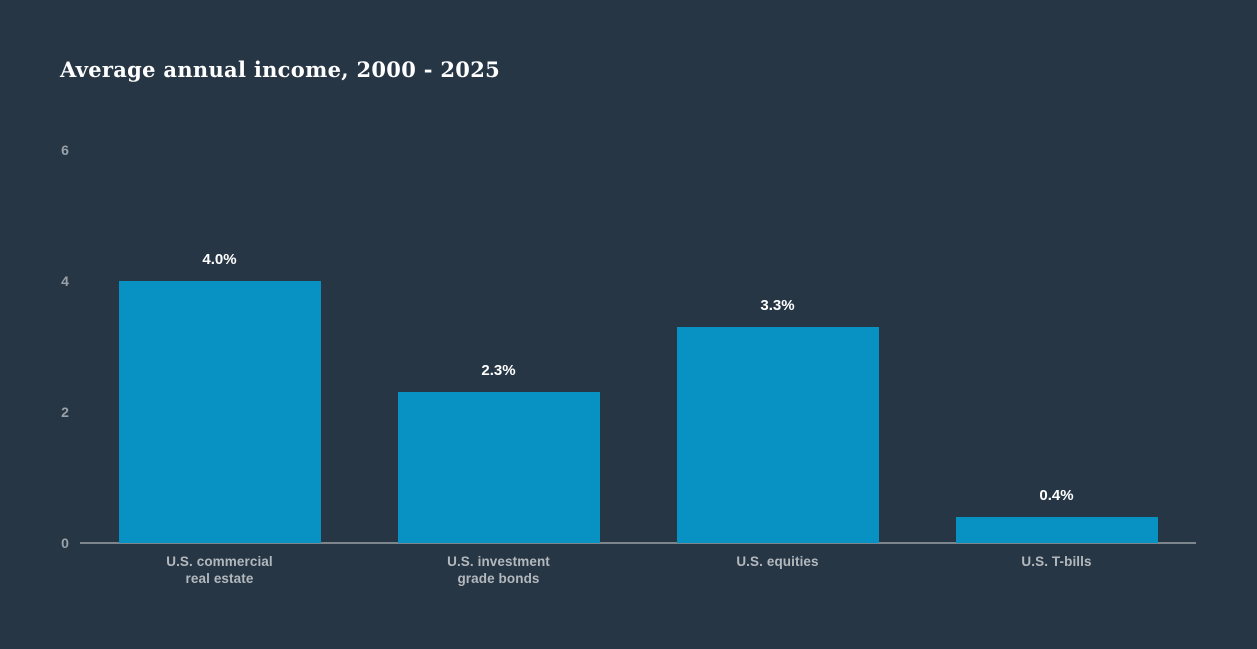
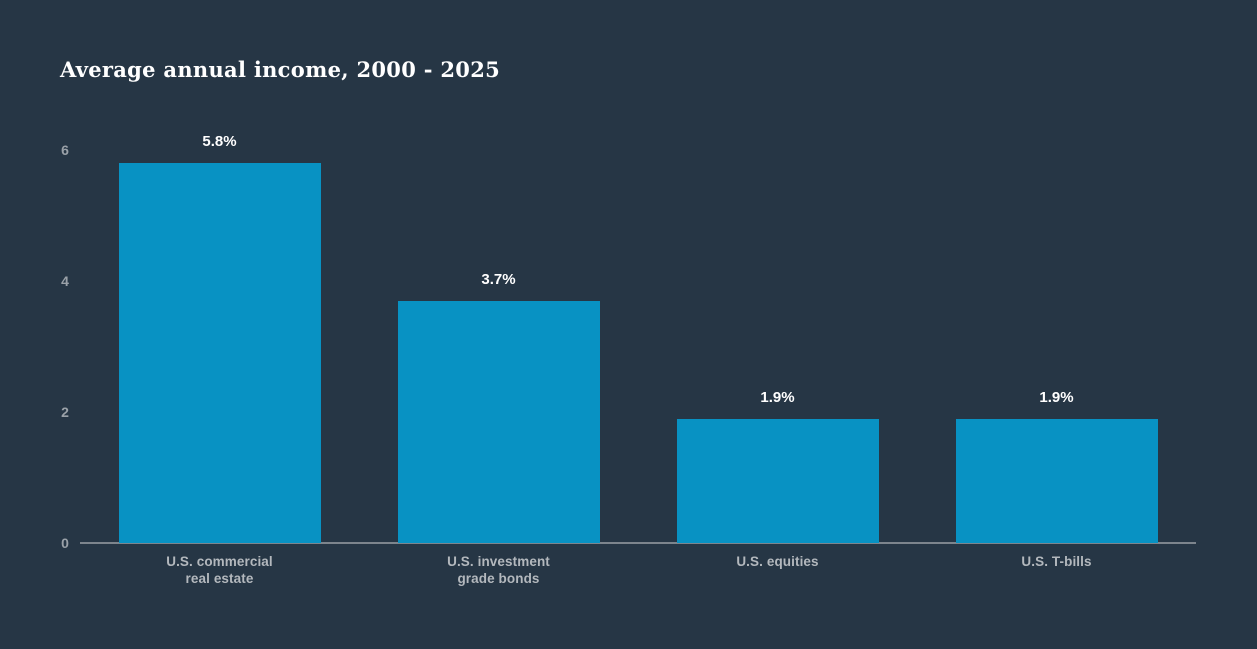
U.S. commercial real estate: 4.0% -> 5.8%
U.S. investment grade bonds: 2.3% -> 3.7%
U.S. equities: 3.3% -> 1.9%
U.S. T-bills: 0.4% -> 1.9%
